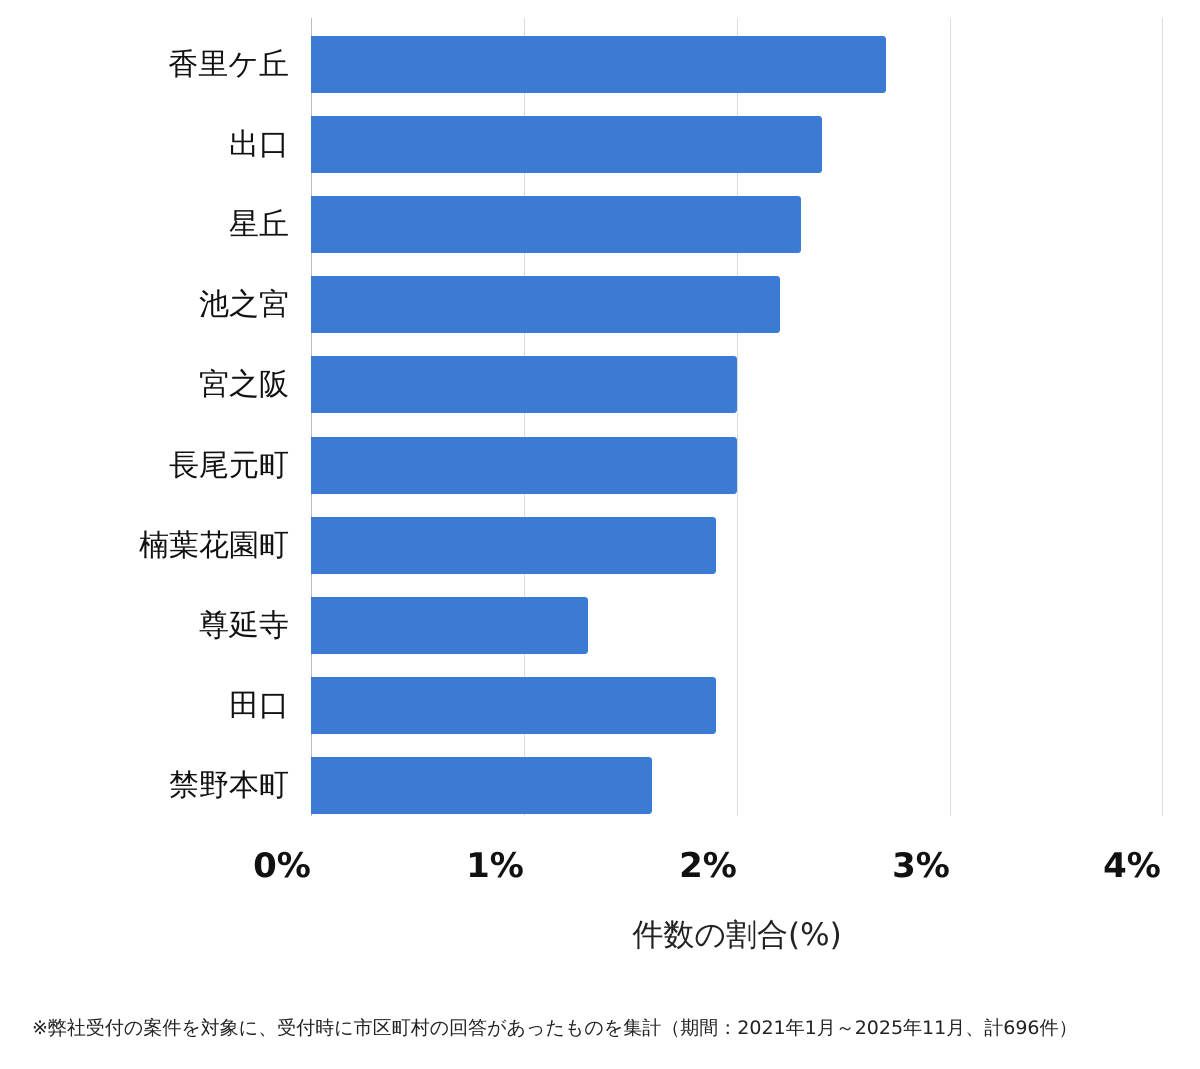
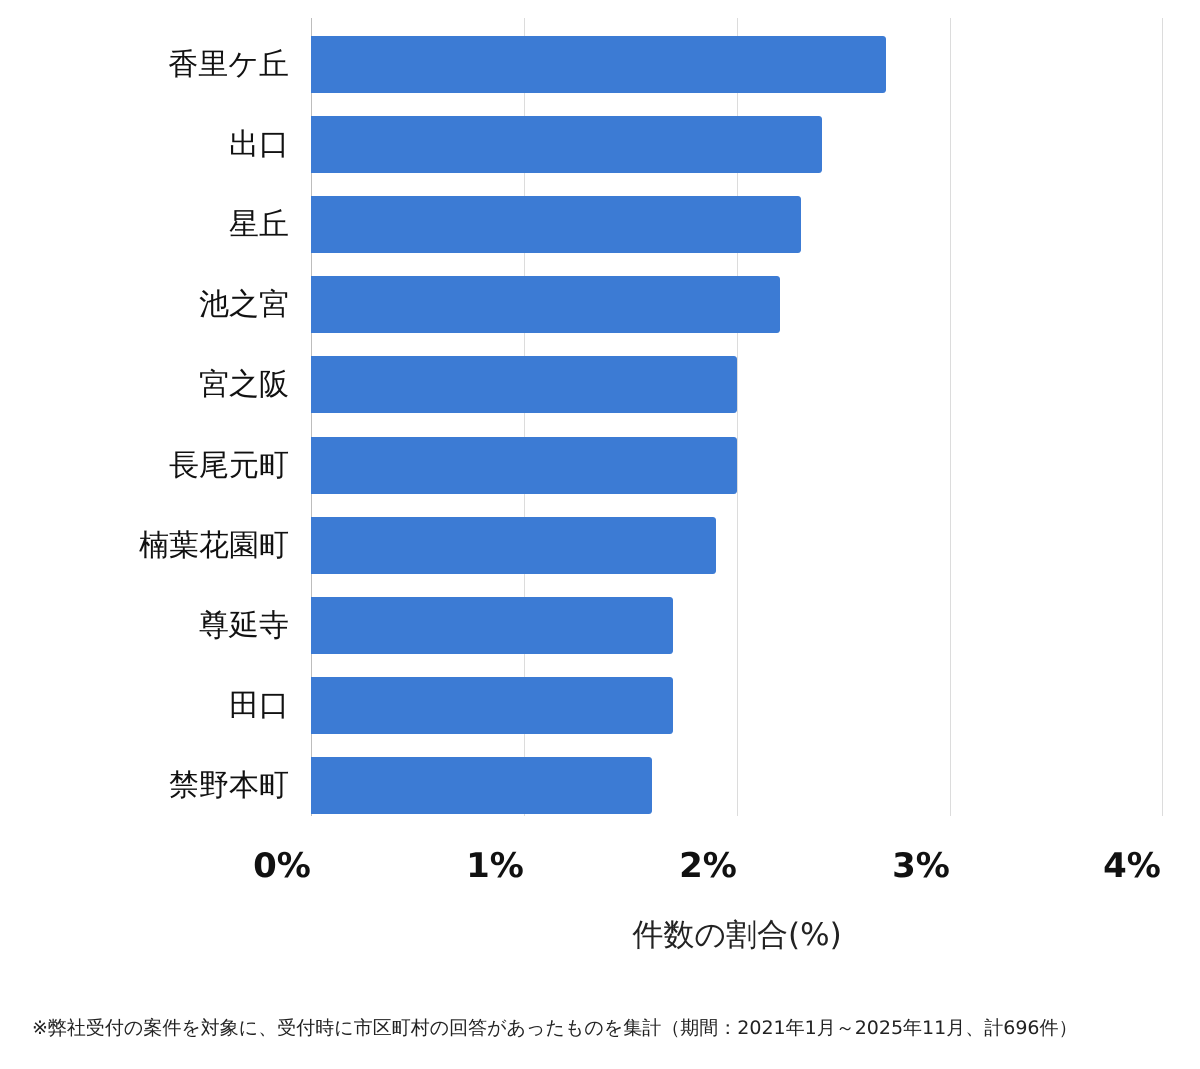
尊延寺: 1.3% -> 1.7%
田口: 1.9% -> 1.7%
